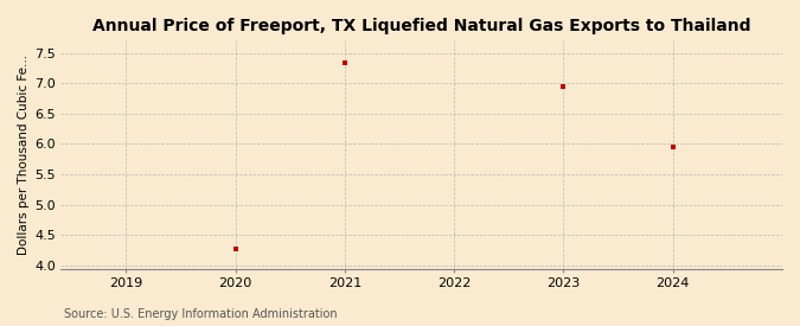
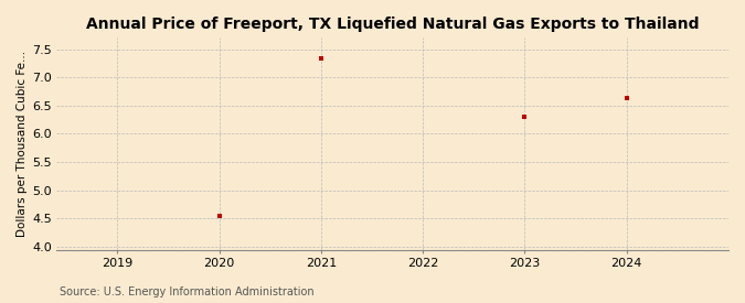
2020: 4.28 -> 4.54
2023: 6.95 -> 6.30
2024: 5.95 -> 6.64
